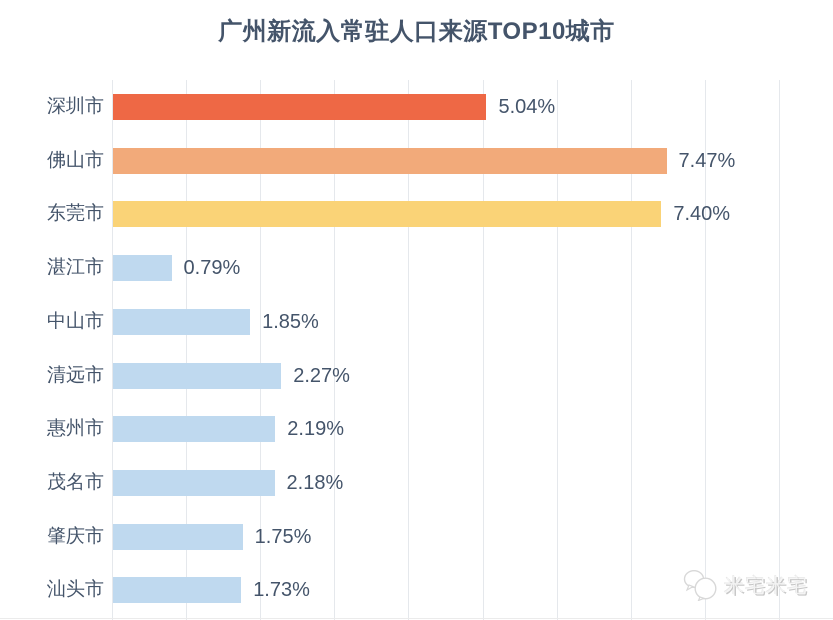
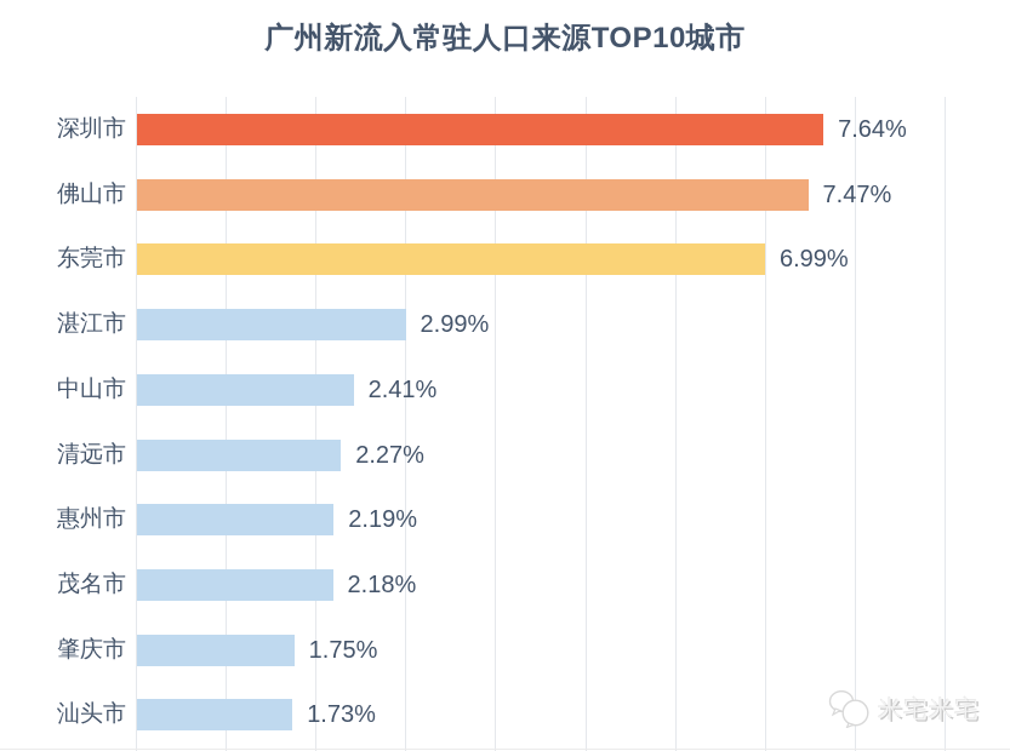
深圳市: 5.04% -> 7.64%
东莞市: 7.40% -> 6.99%
湛江市: 0.79% -> 2.99%
中山市: 1.85% -> 2.41%
